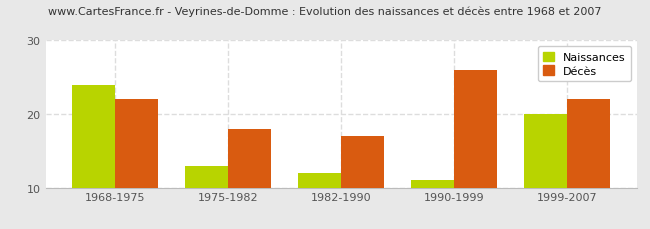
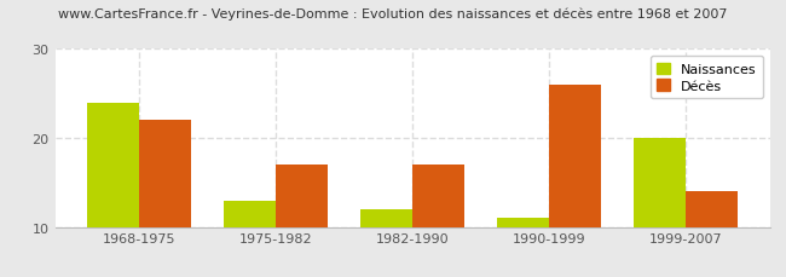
Décès/1975-1982: 18 -> 17
Décès/1999-2007: 22 -> 14
